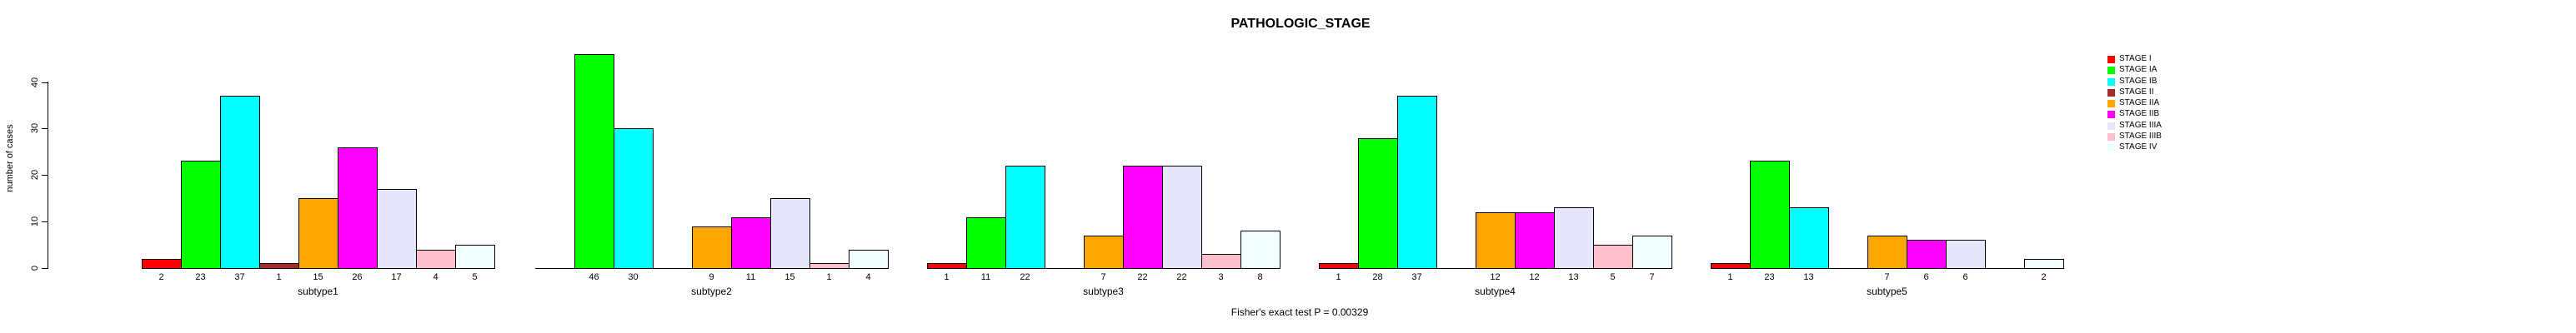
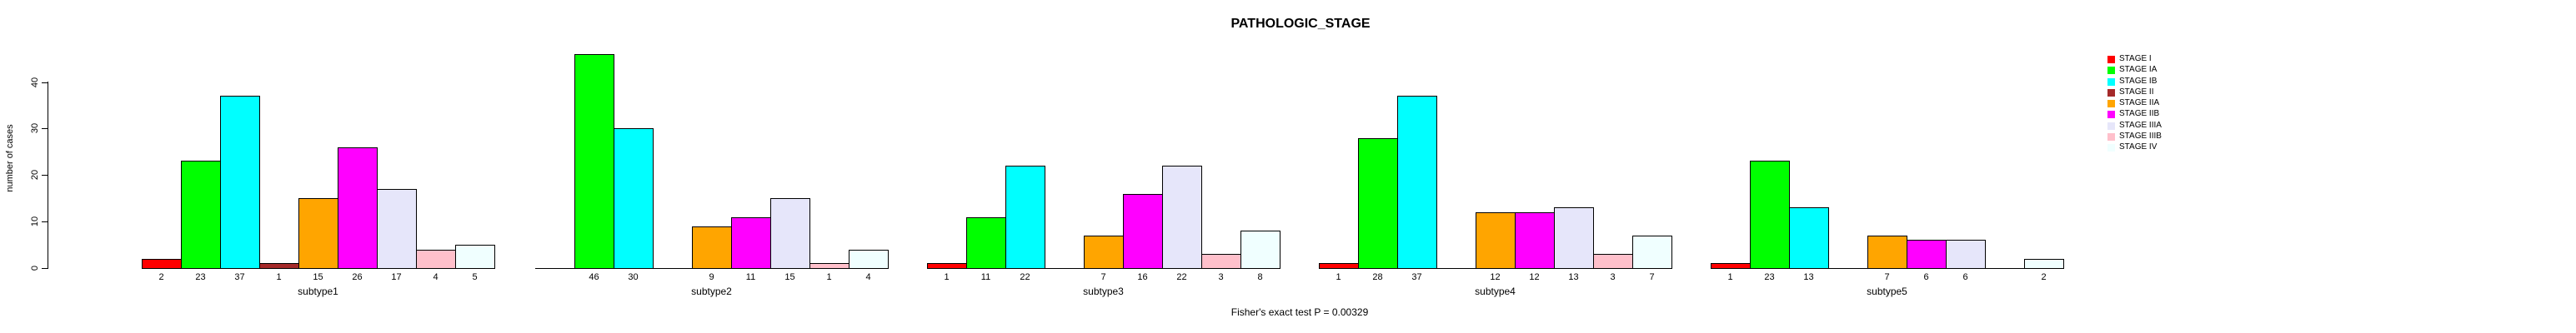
STAGE IIB/subtype3: 22 -> 16
STAGE IIIB/subtype4: 5 -> 3
